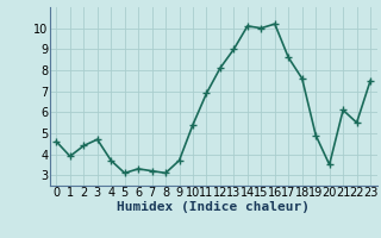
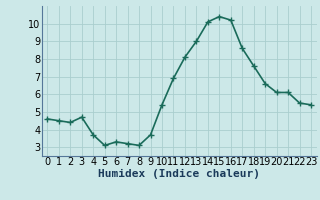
1: 3.9 -> 4.5
15: 10.0 -> 10.4
19: 4.9 -> 6.6
20: 3.5 -> 6.1
23: 7.5 -> 5.4
